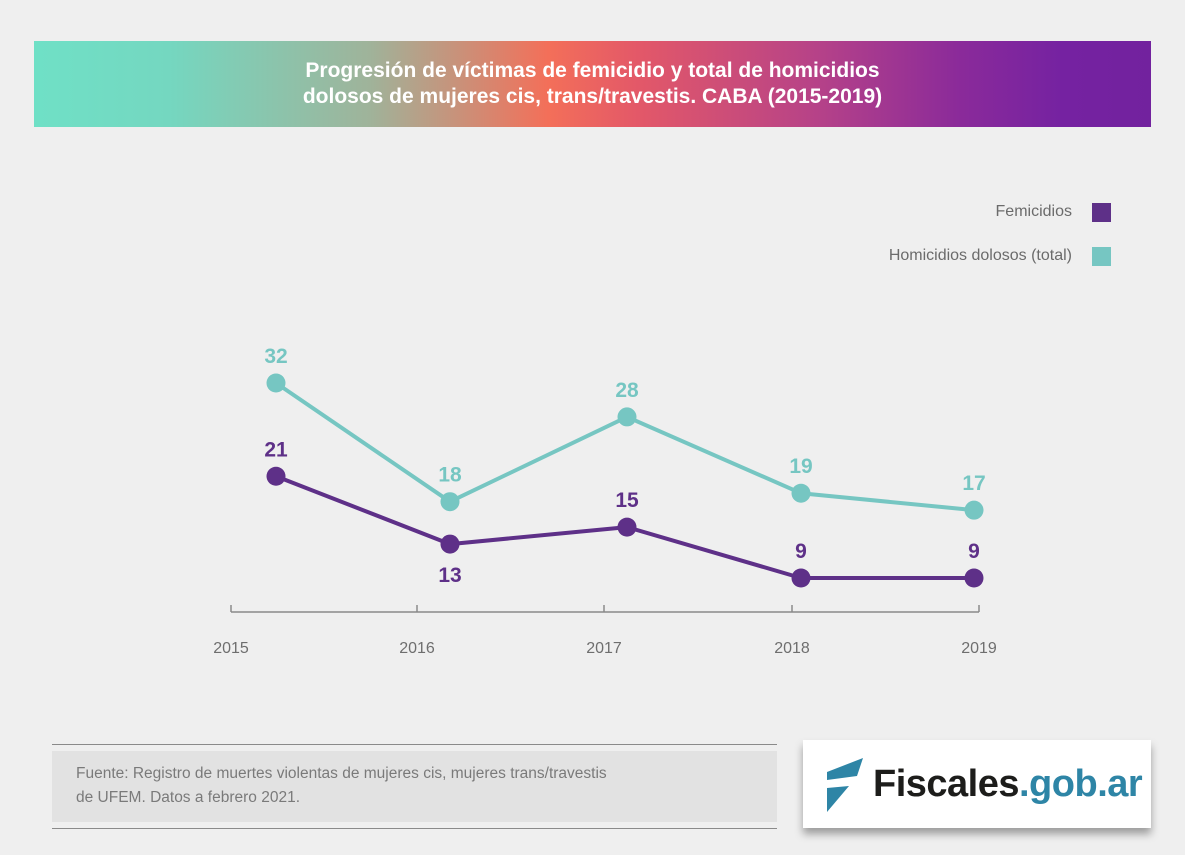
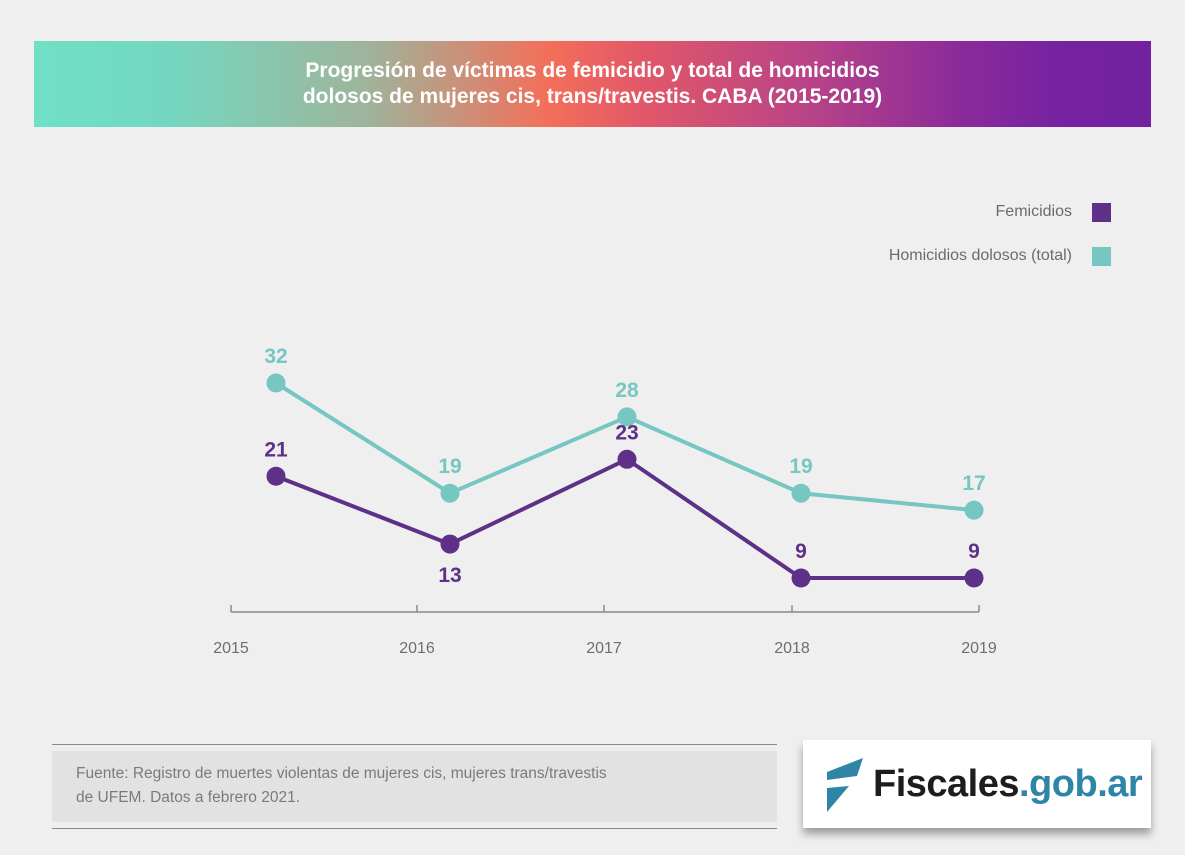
Homicidios dolosos (total)/2016: 18 -> 19
Femicidios/2017: 15 -> 23
